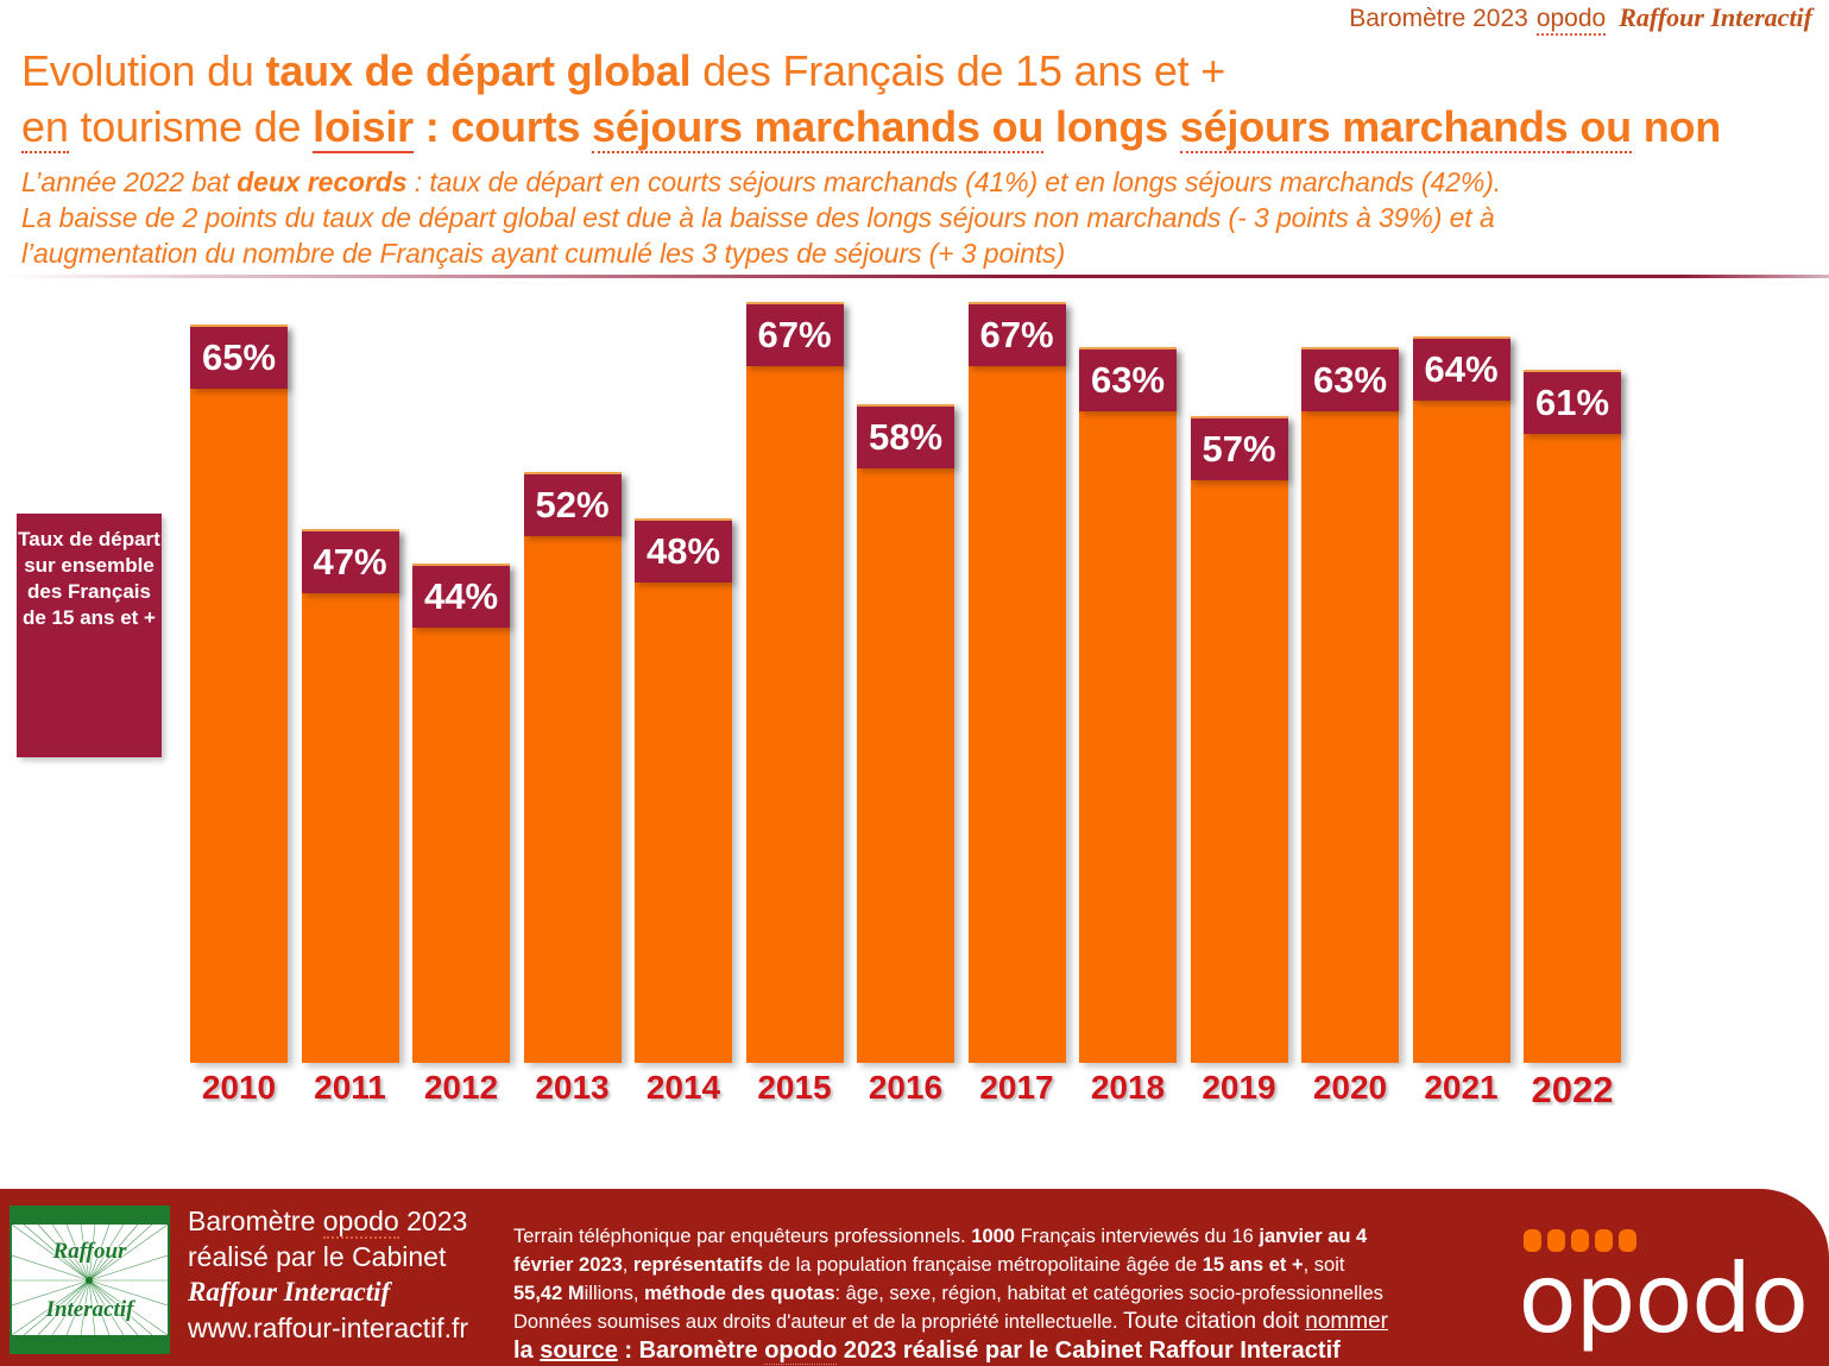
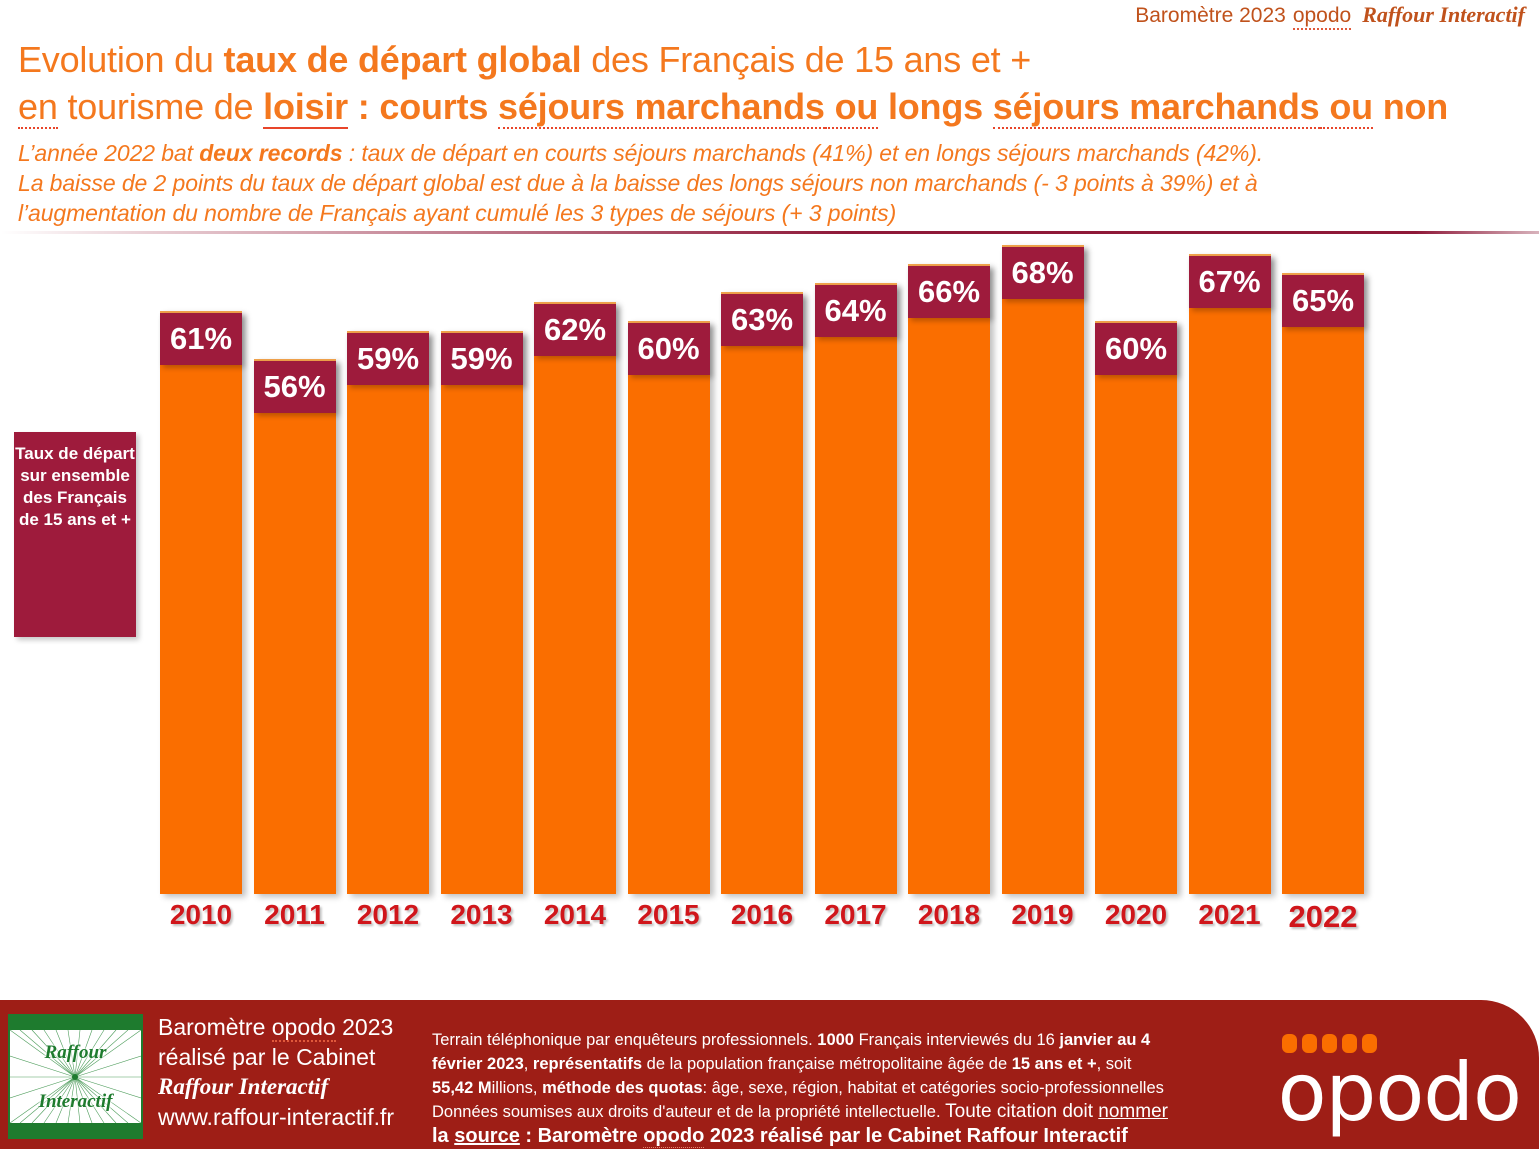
2010: 65% -> 61%
2011: 47% -> 56%
2012: 44% -> 59%
2013: 52% -> 59%
2014: 48% -> 62%
2015: 67% -> 60%
2016: 58% -> 63%
2017: 67% -> 64%
2018: 63% -> 66%
2019: 57% -> 68%
2020: 63% -> 60%
2021: 64% -> 67%
2022: 61% -> 65%
